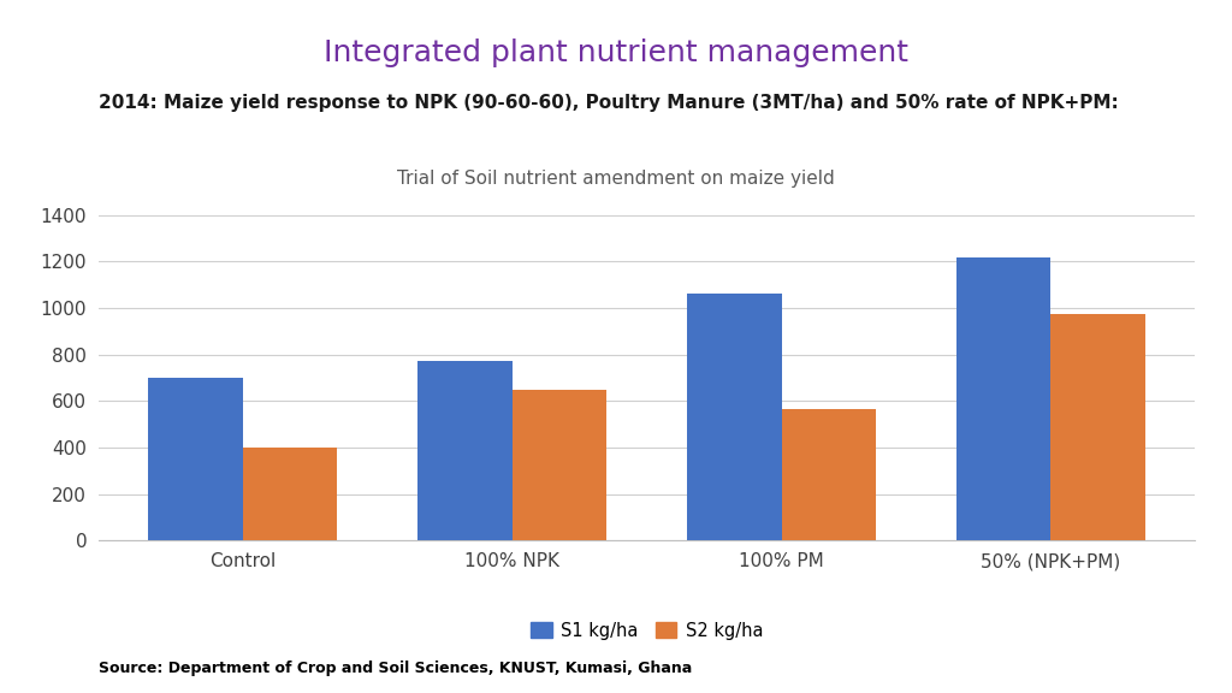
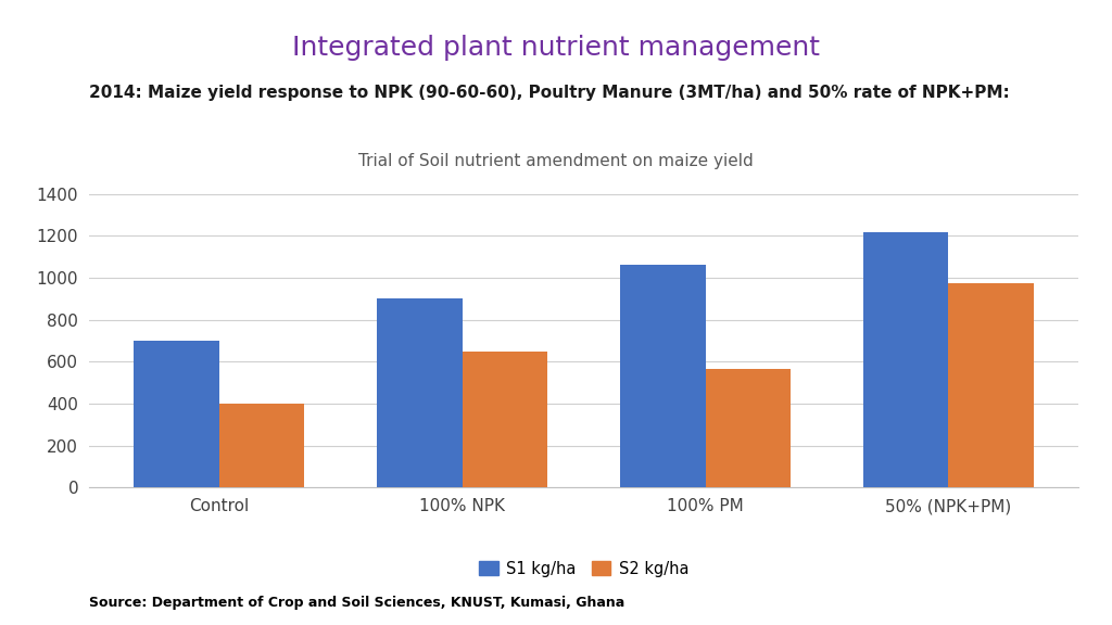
S1 kg/ha/100% NPK: 770 -> 900
